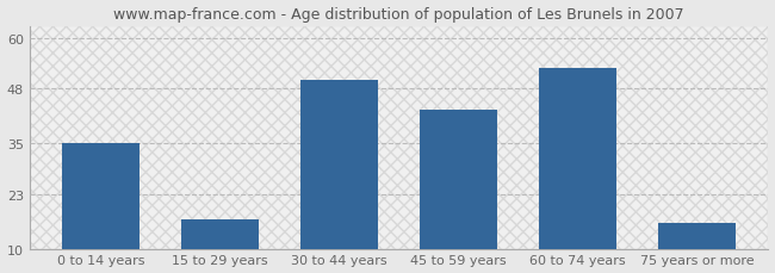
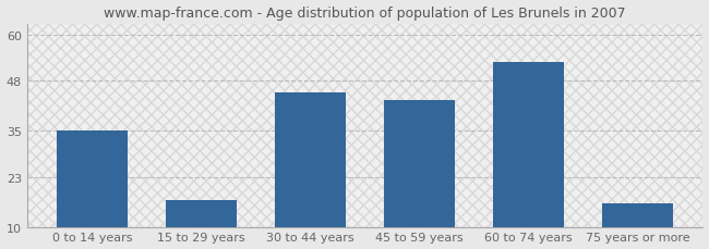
30 to 44 years: 50 -> 45
